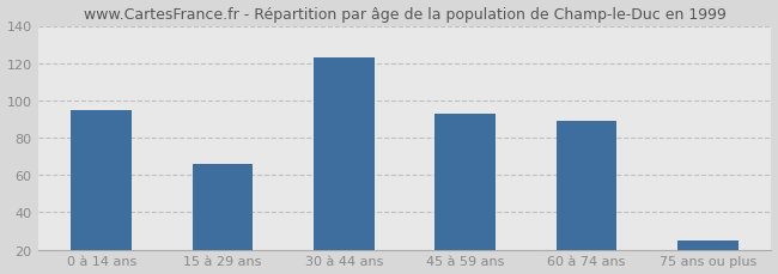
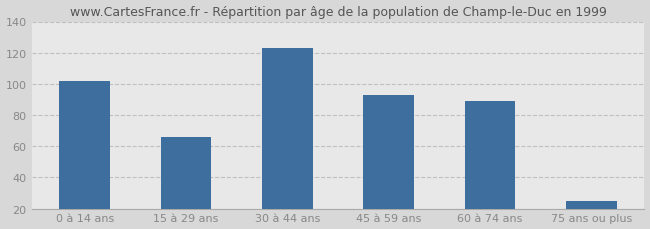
0 à 14 ans: 95 -> 102
